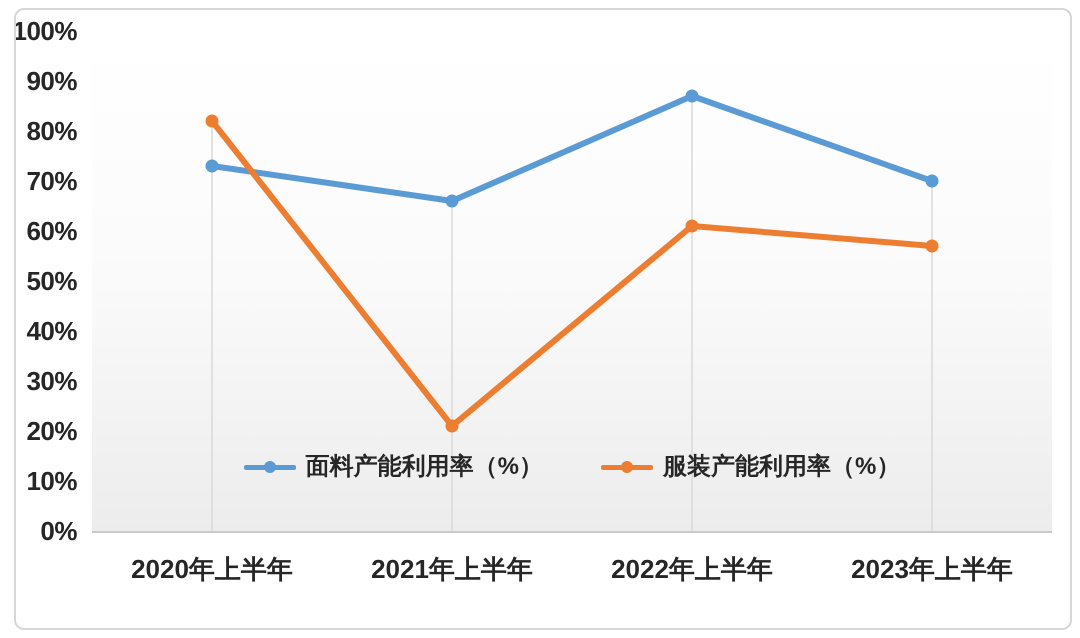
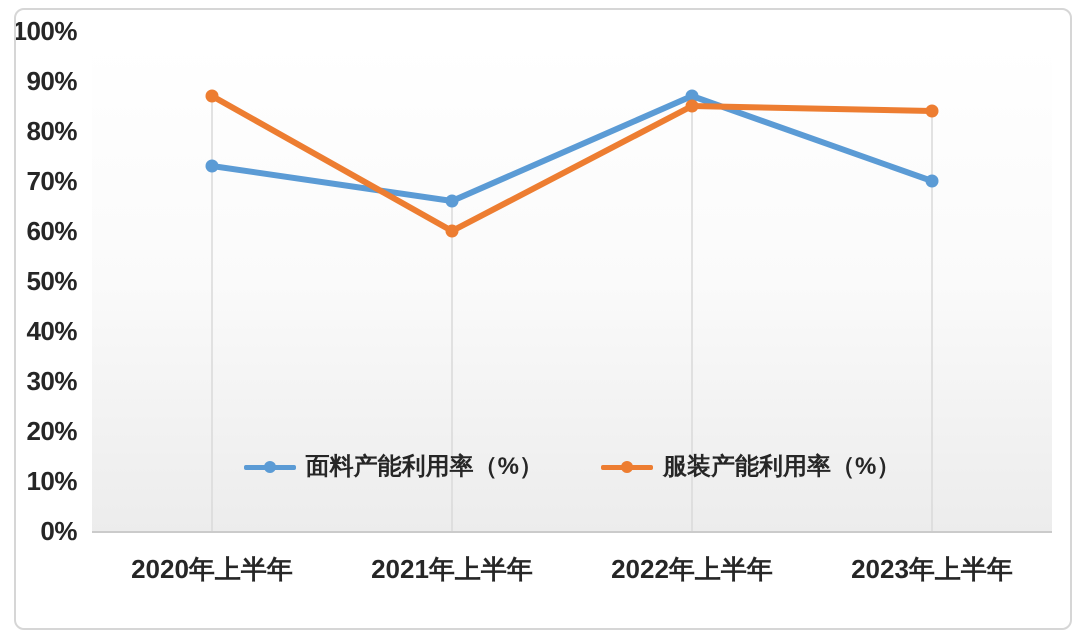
服装产能利用率（%）/2020年上半年: 82% -> 87%
服装产能利用率（%）/2021年上半年: 21% -> 60%
服装产能利用率（%）/2022年上半年: 61% -> 85%
服装产能利用率（%）/2023年上半年: 57% -> 84%
